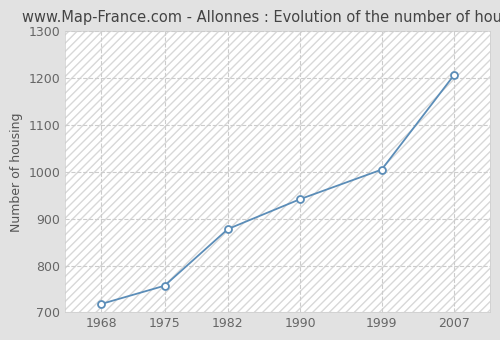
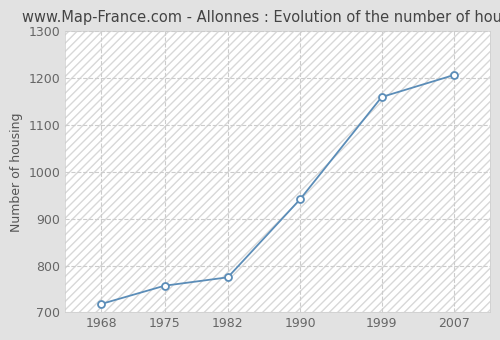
1982: 878 -> 775
1999: 1005 -> 1160
